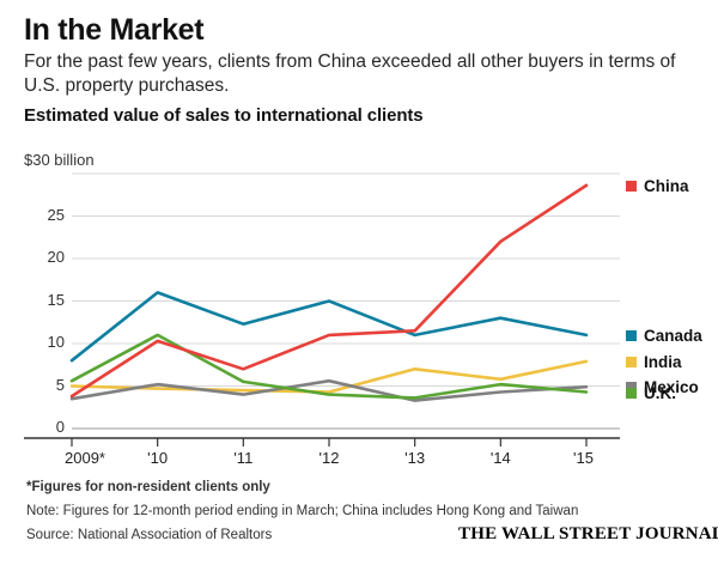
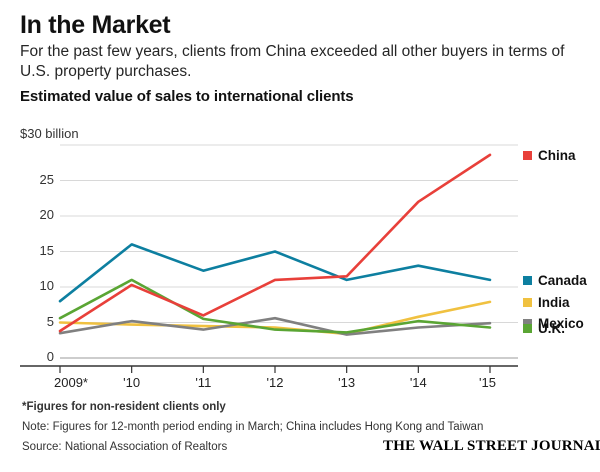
China/'11: 7 -> 6
India/'13: 7 -> 3
